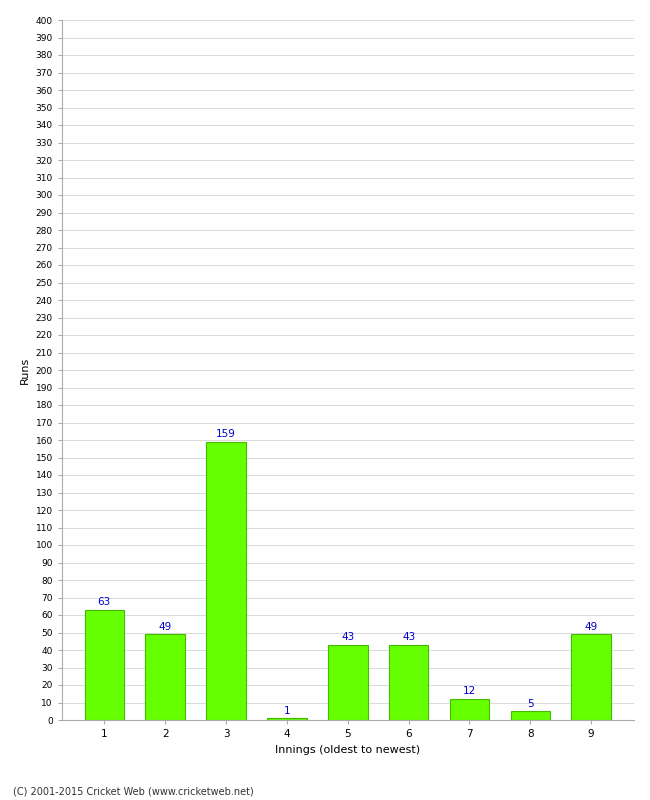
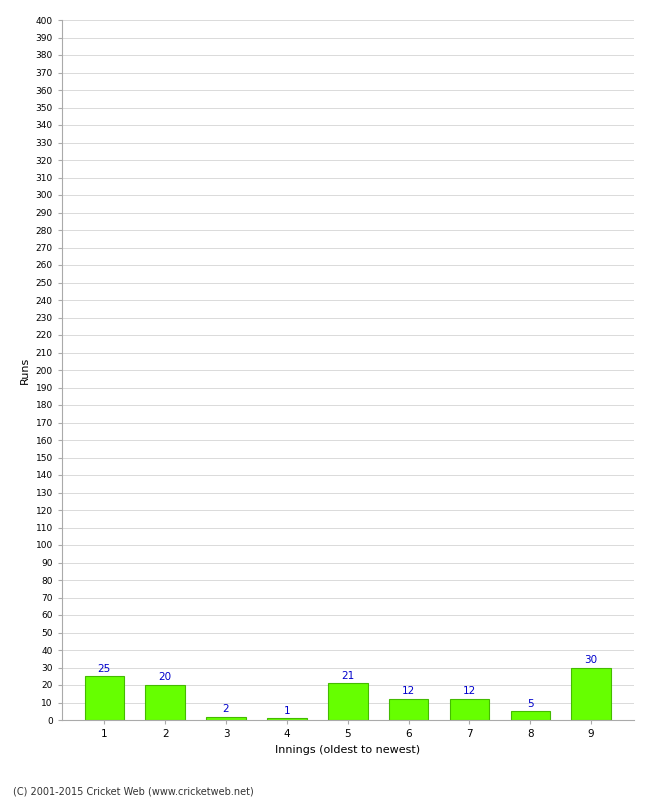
1: 63 -> 25
2: 49 -> 20
3: 159 -> 2
5: 43 -> 21
6: 43 -> 12
9: 49 -> 30
